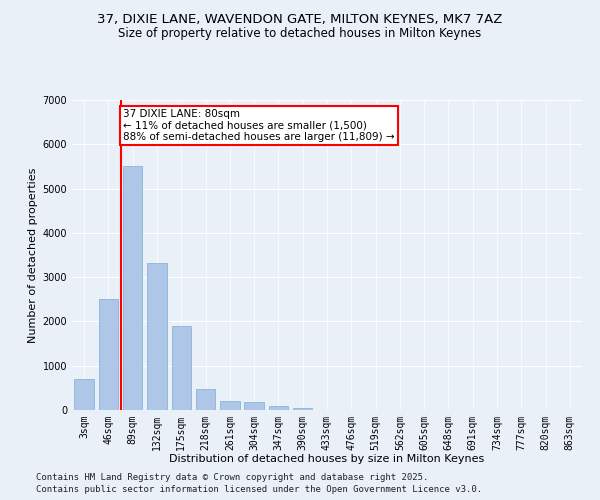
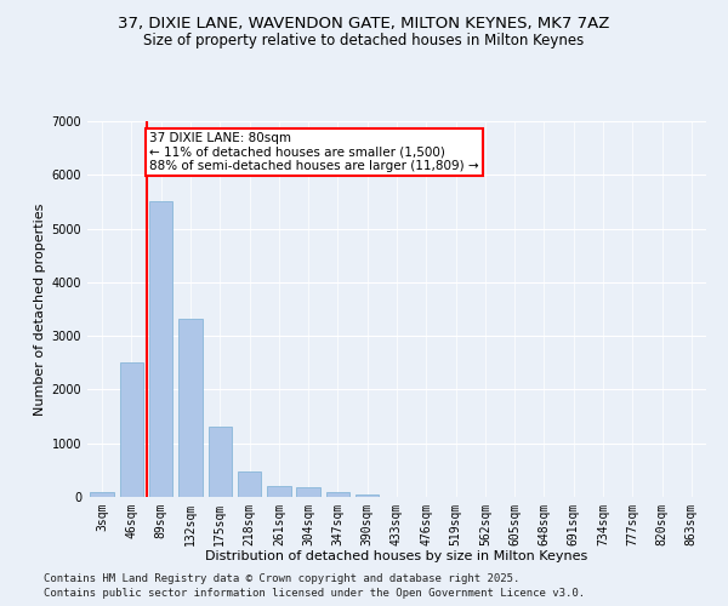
3sqm: 700 -> 100
175sqm: 1900 -> 1300
